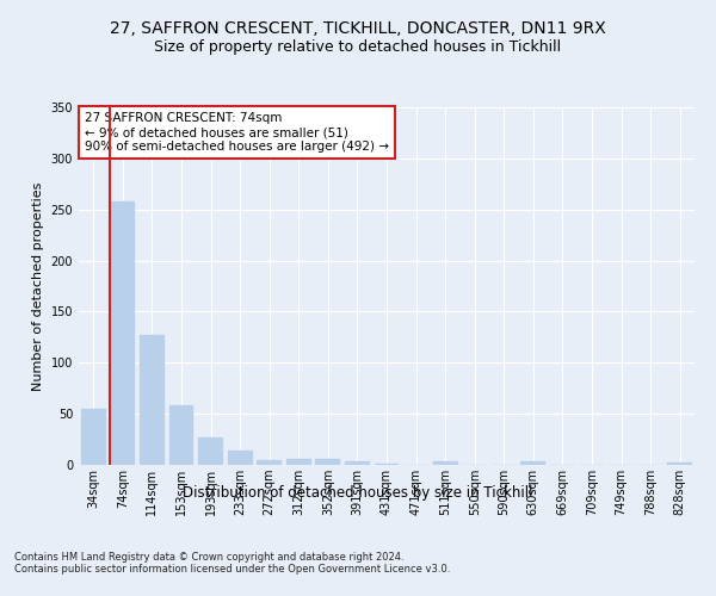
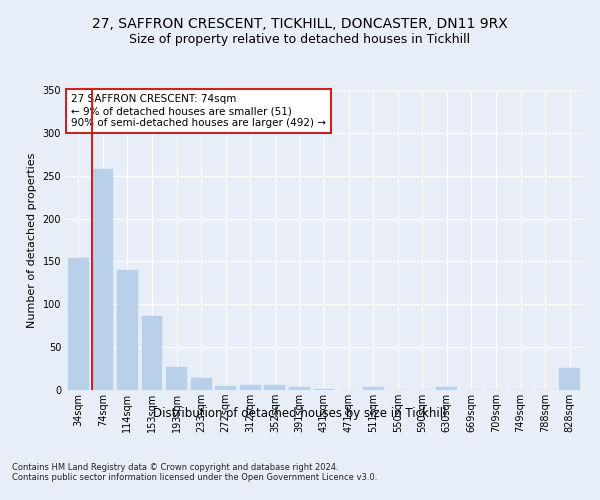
34sqm: 55 -> 154
114sqm: 127 -> 140
153sqm: 58 -> 86
828sqm: 2 -> 26
